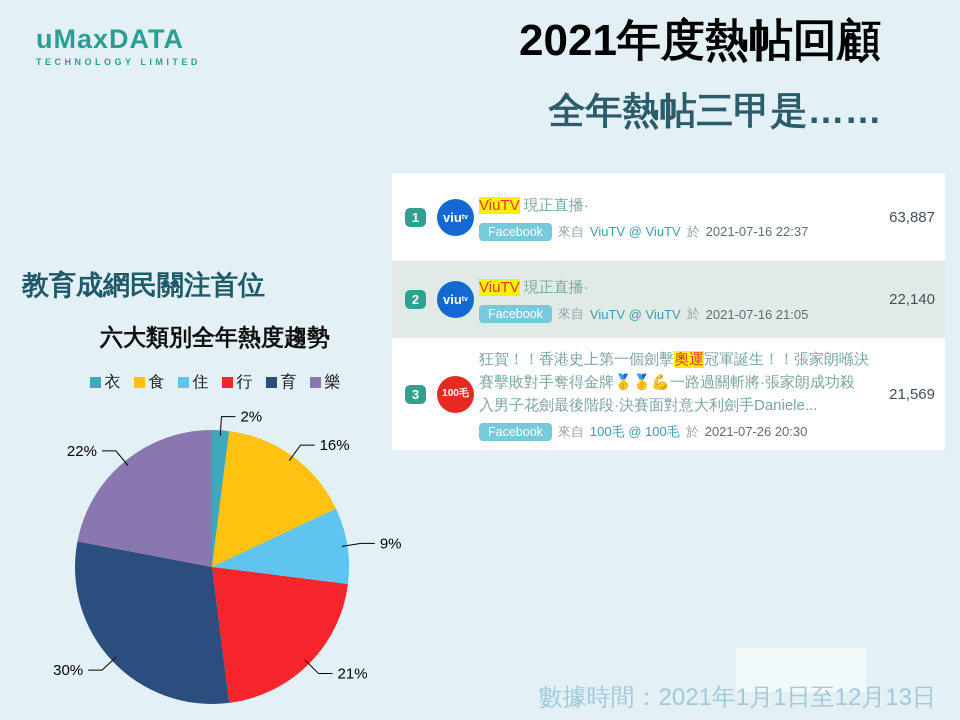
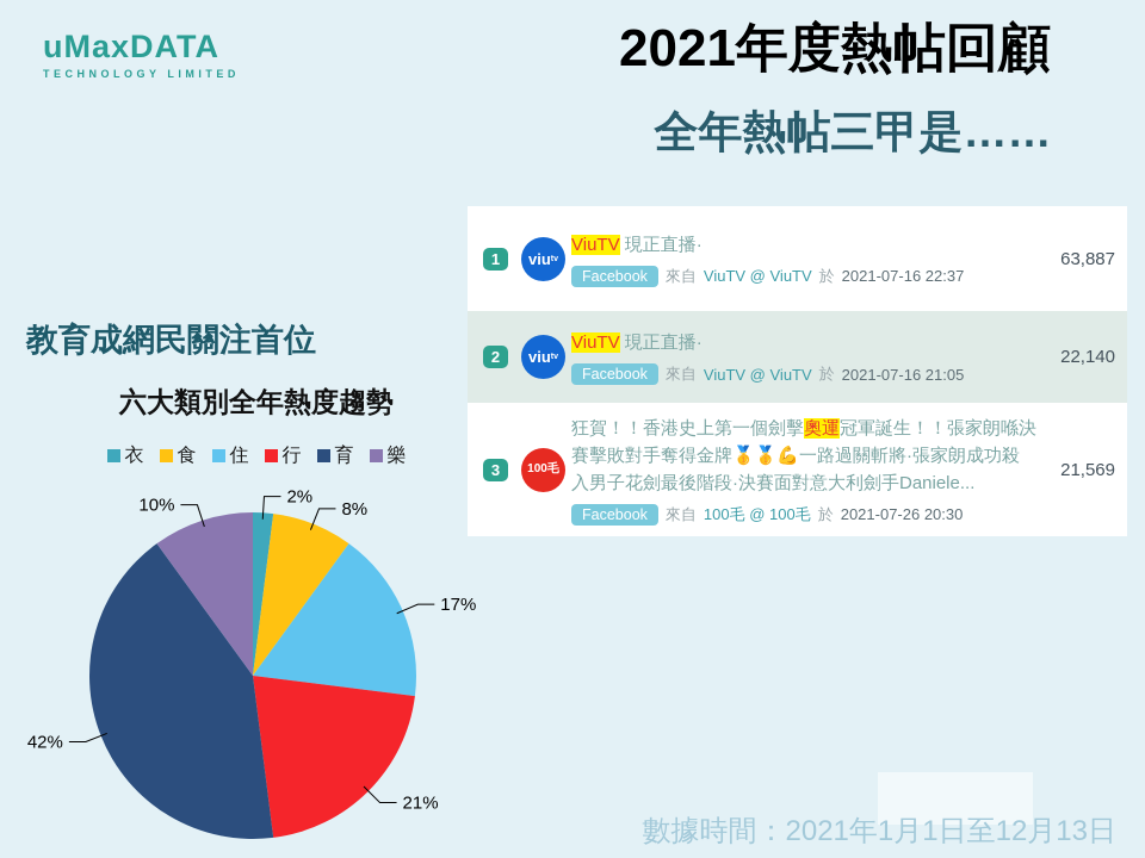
食: 16% -> 8%
住: 9% -> 17%
育: 30% -> 42%
樂: 22% -> 10%
